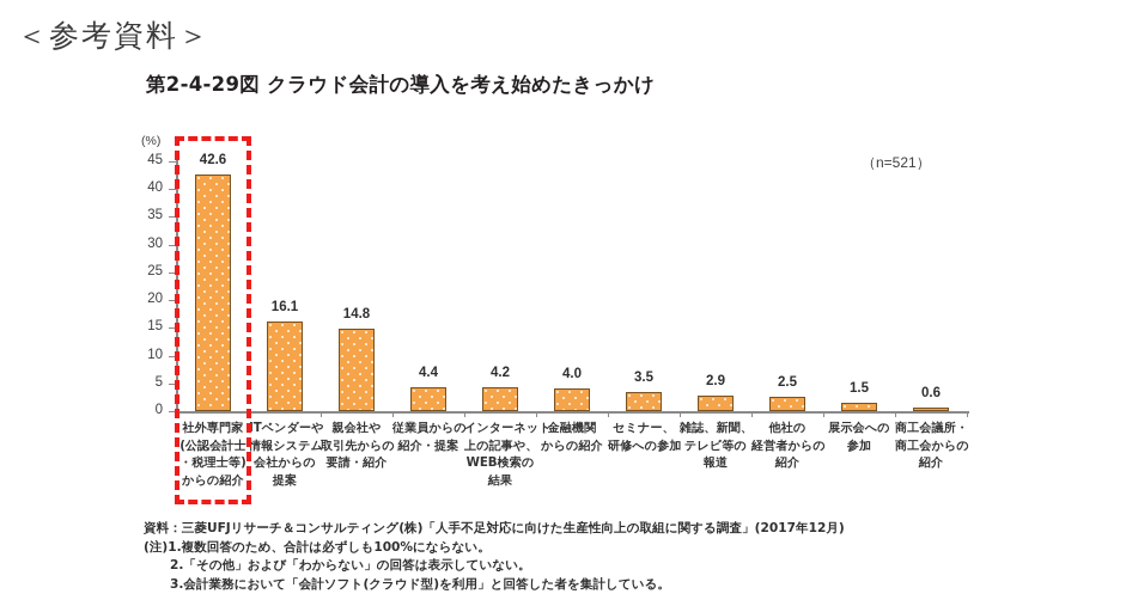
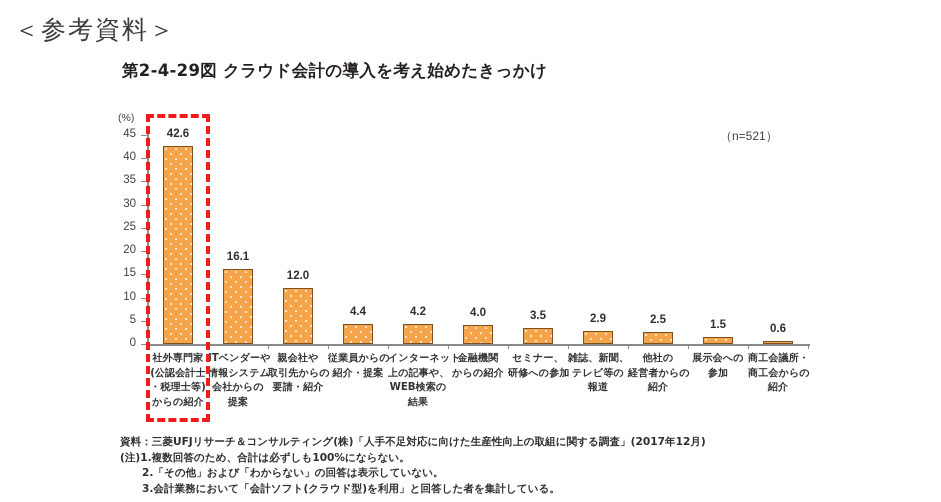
親会社や取引先からの要請・紹介: 14.8 -> 12.0
